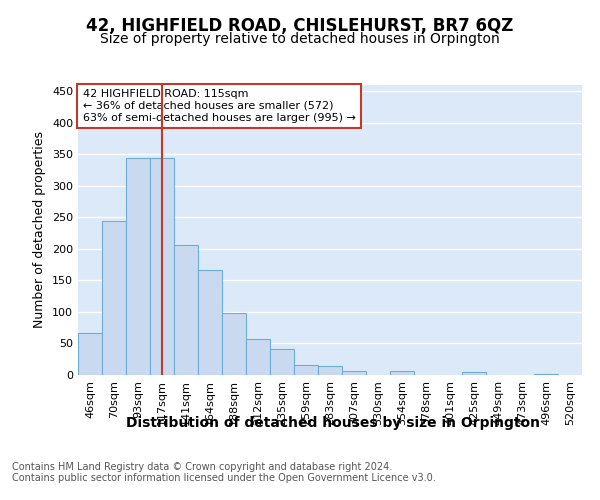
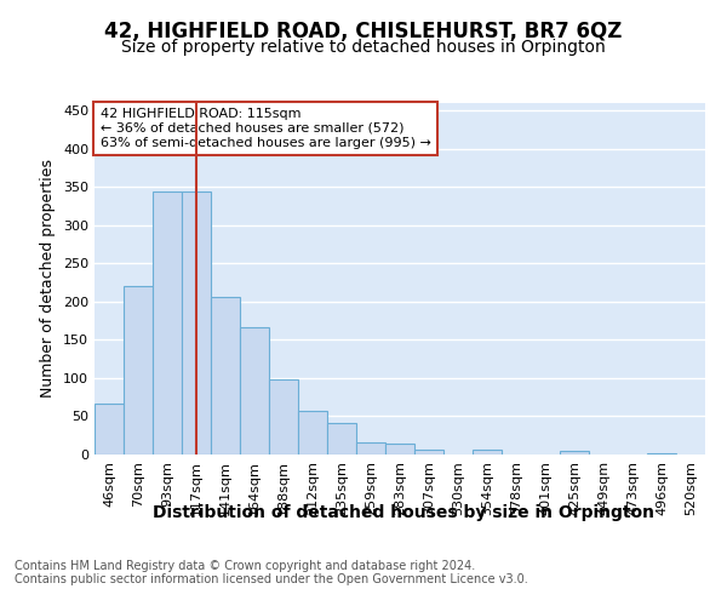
70sqm: 244 -> 220
